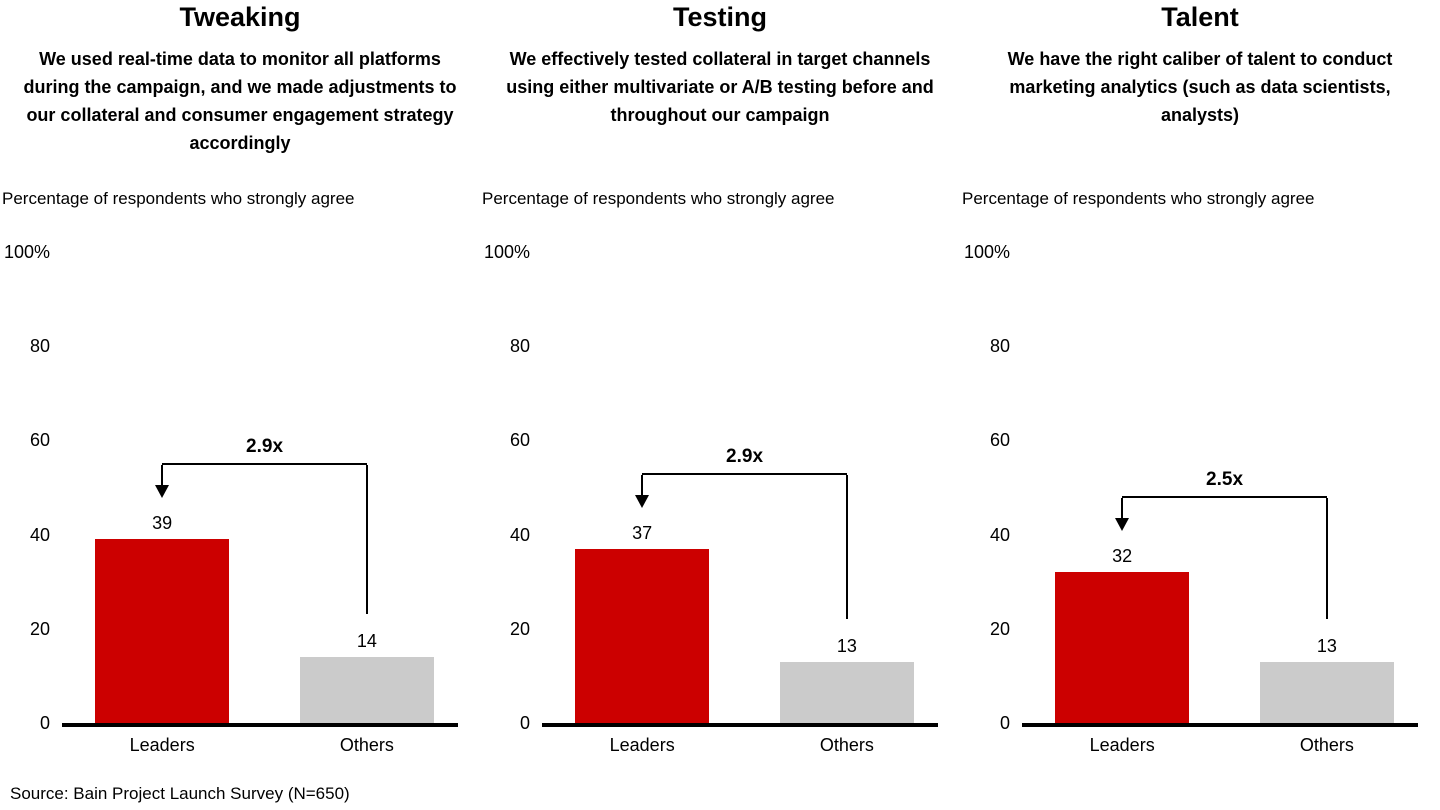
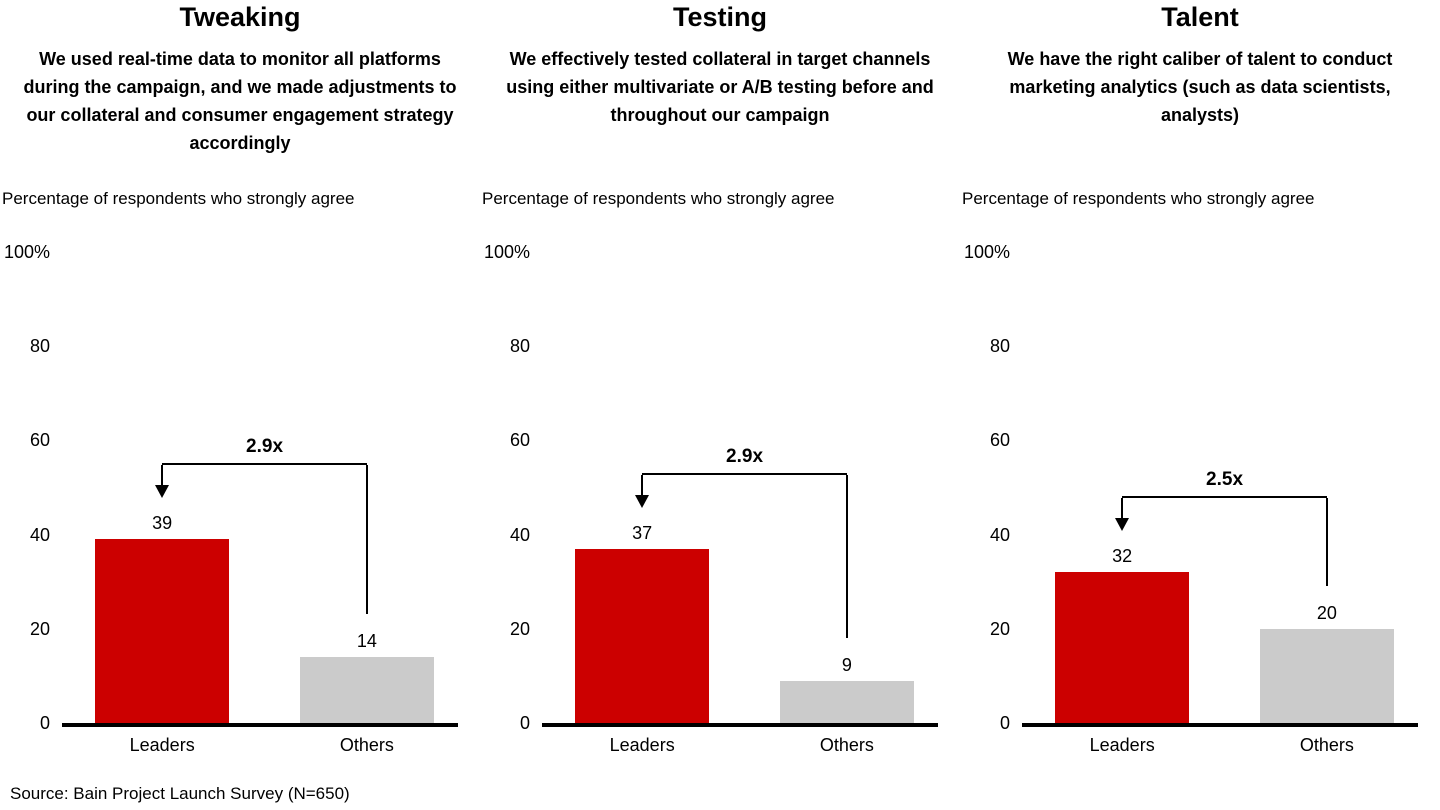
Testing/Others: 13 -> 9
Talent/Others: 13 -> 20
